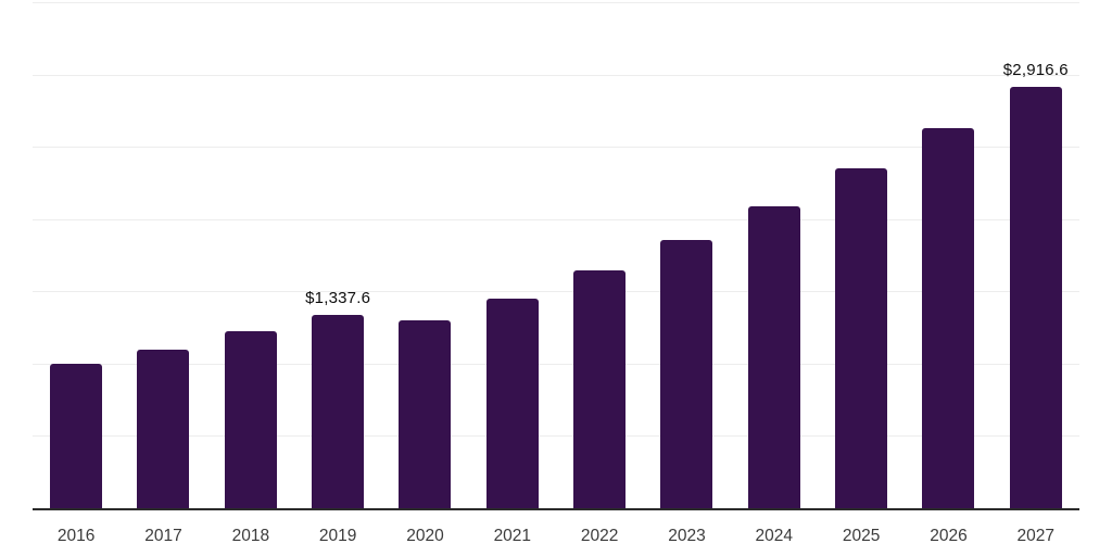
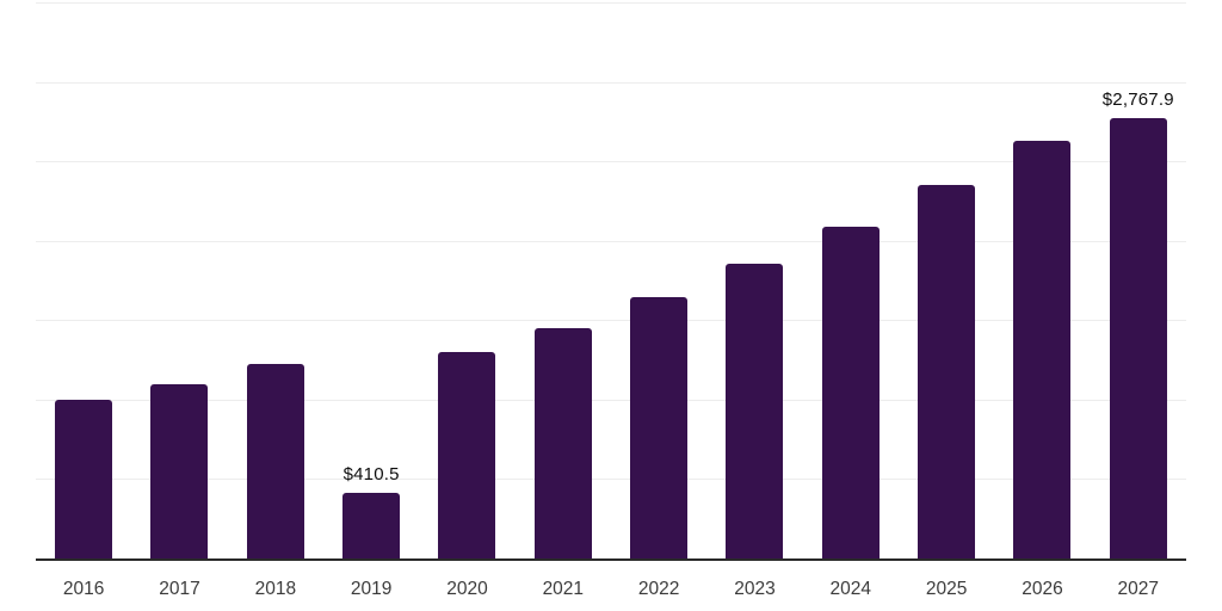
2019: $1,337.6 -> $410.5
2027: $2,916.6 -> $2,767.9
